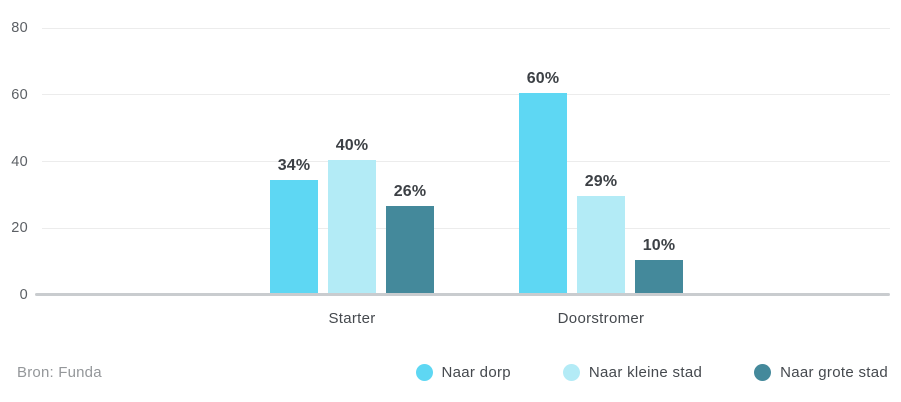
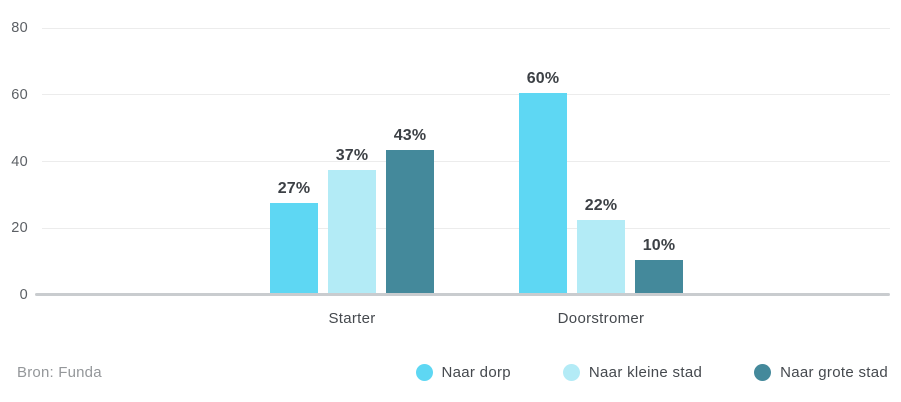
Naar dorp/Starter: 34% -> 27%
Naar kleine stad/Starter: 40% -> 37%
Naar grote stad/Starter: 26% -> 43%
Naar kleine stad/Doorstromer: 29% -> 22%
